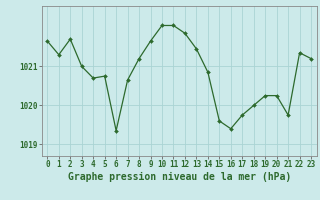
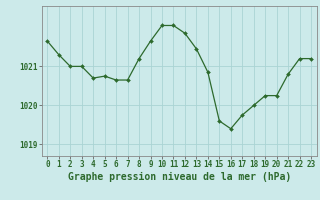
2: 1021.70 -> 1021.00
6: 1019.35 -> 1020.65
21: 1019.75 -> 1020.80
22: 1021.35 -> 1021.20
